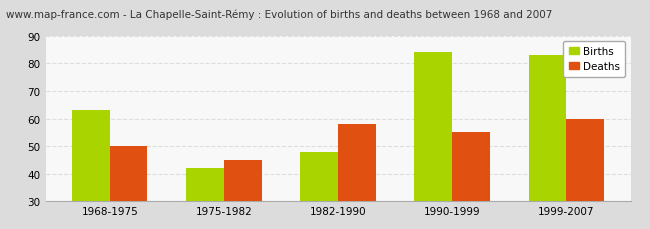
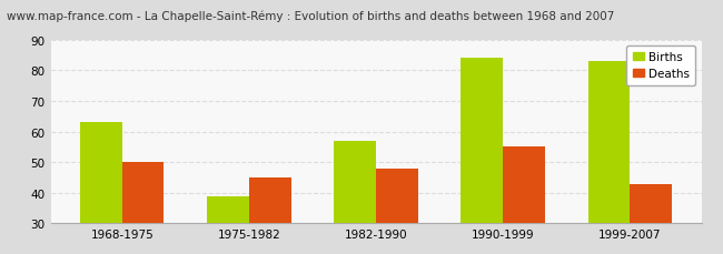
Births/1975-1982: 42 -> 39
Births/1982-1990: 48 -> 57
Deaths/1982-1990: 58 -> 48
Deaths/1999-2007: 60 -> 43
